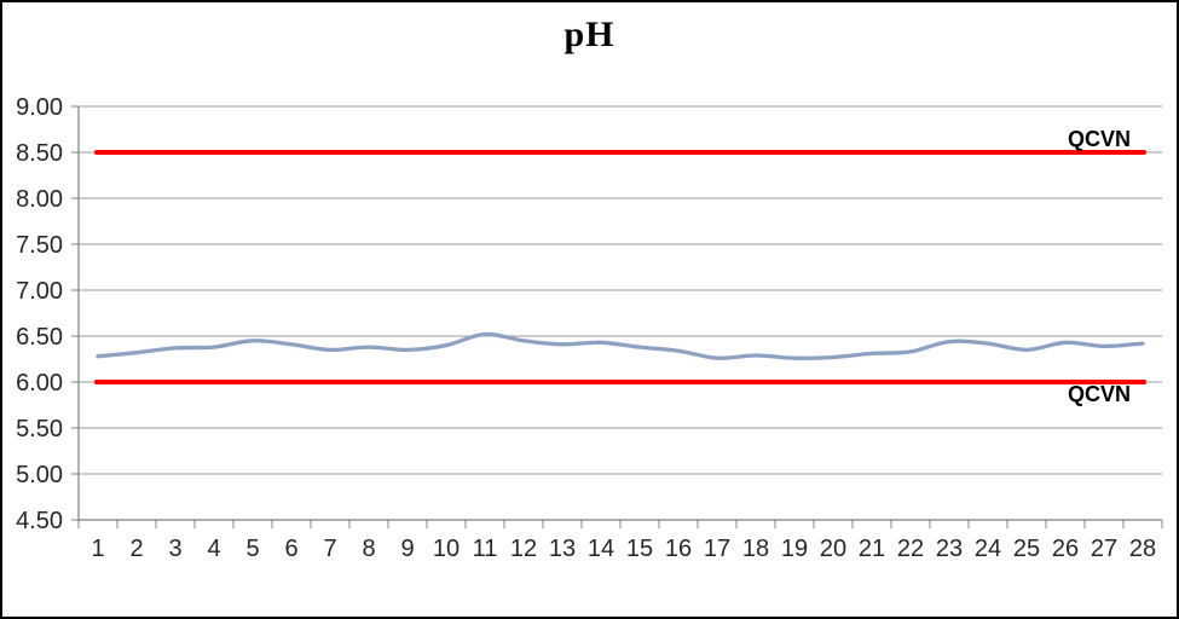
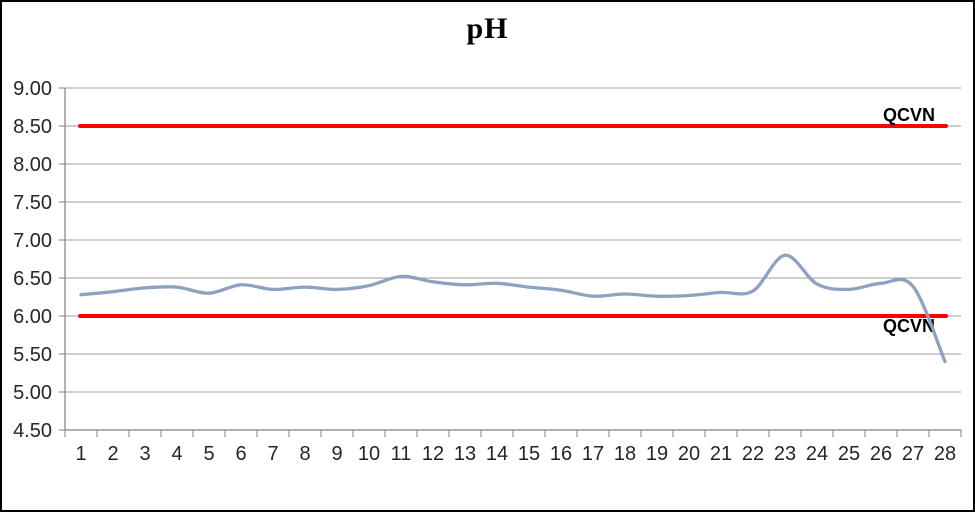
5: 6.5 -> 6.3
23: 6.4 -> 6.8
28: 6.4 -> 5.4
